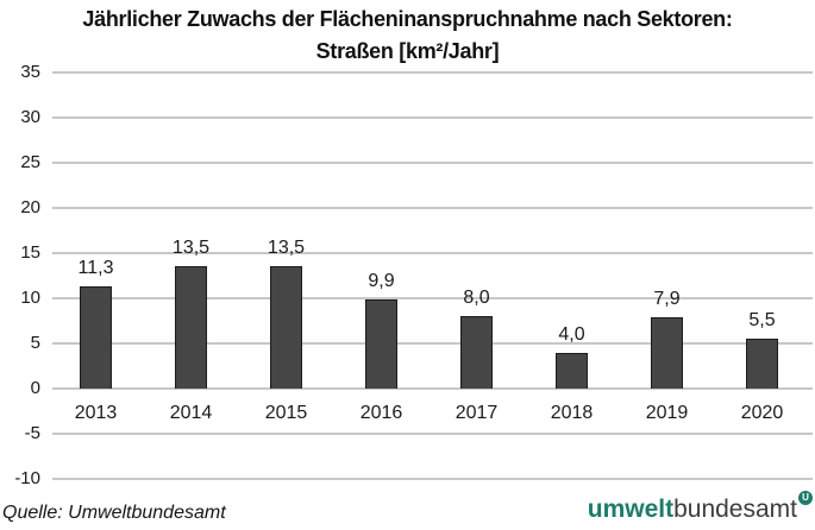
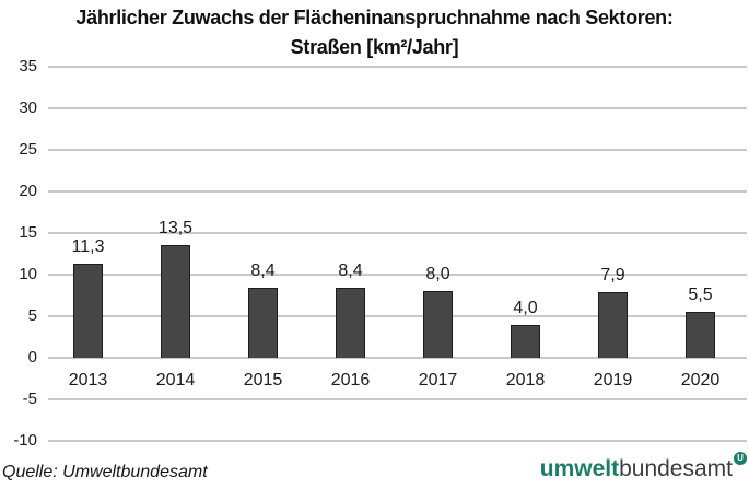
2015: 13,5 -> 8,4
2016: 9,9 -> 8,4
